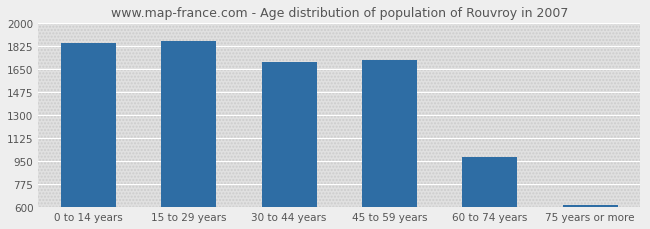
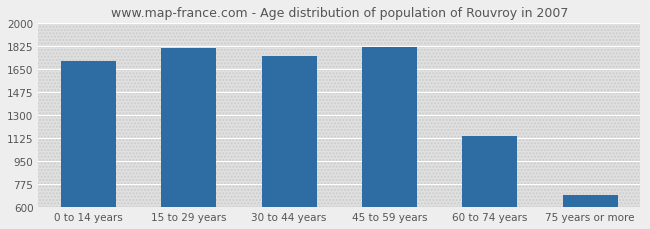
0 to 14 years: 1840 -> 1710
15 to 29 years: 1860 -> 1810
30 to 44 years: 1700 -> 1750
45 to 59 years: 1720 -> 1820
60 to 74 years: 980 -> 1140
75 years or more: 620 -> 690
